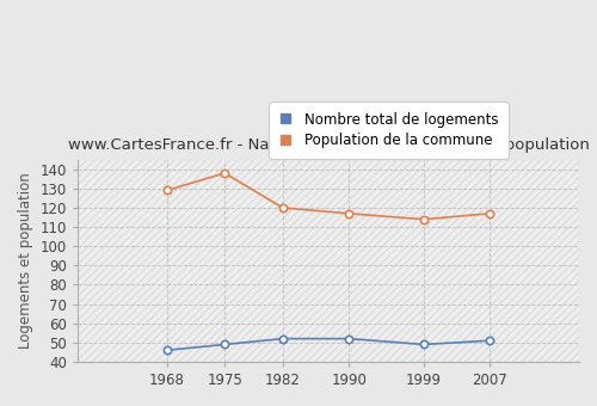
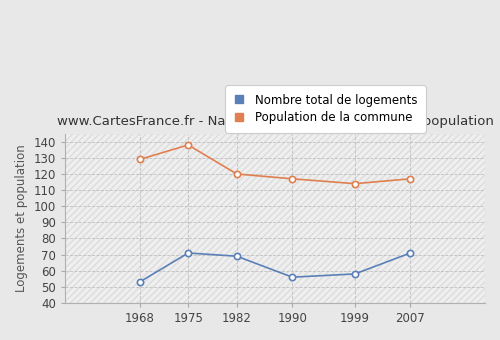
Nombre total de logements/1968: 46 -> 53
Nombre total de logements/1975: 49 -> 71
Nombre total de logements/1982: 52 -> 69
Nombre total de logements/1990: 52 -> 56
Nombre total de logements/1999: 49 -> 58
Nombre total de logements/2007: 51 -> 71
